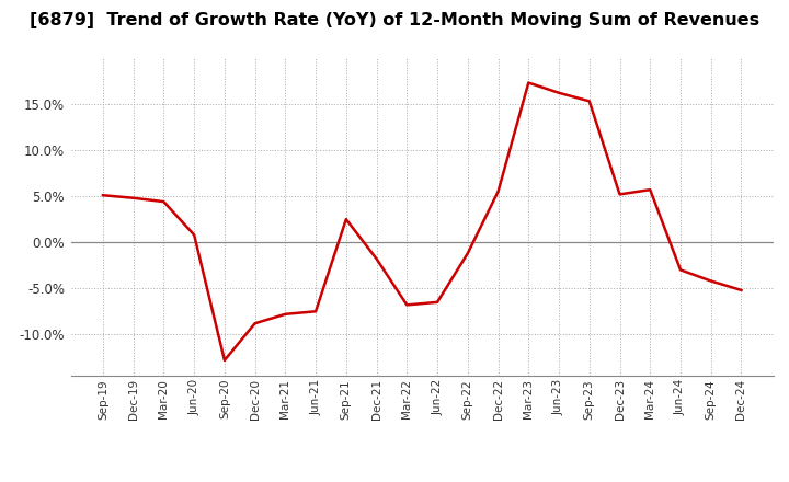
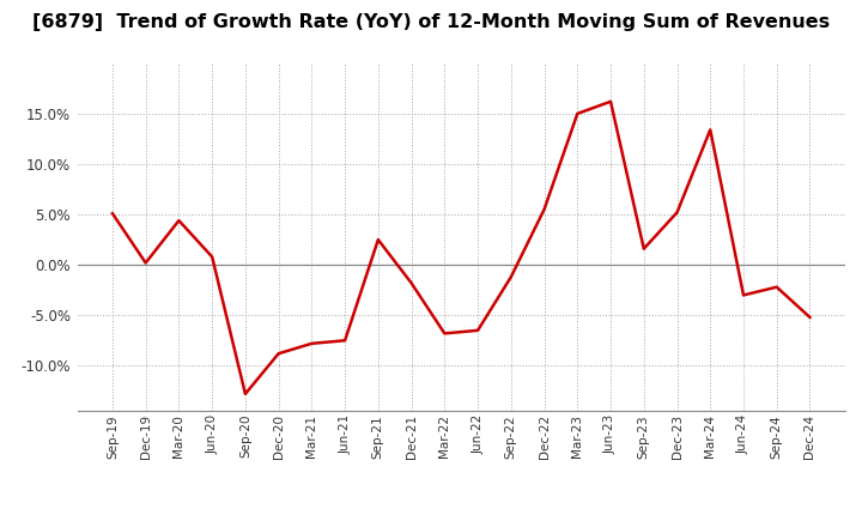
Dec-19: 4.8% -> 0.2%
Mar-23: 17.3% -> 15.0%
Sep-23: 15.3% -> 1.6%
Mar-24: 5.7% -> 13.4%
Sep-24: -4.2% -> -2.2%
